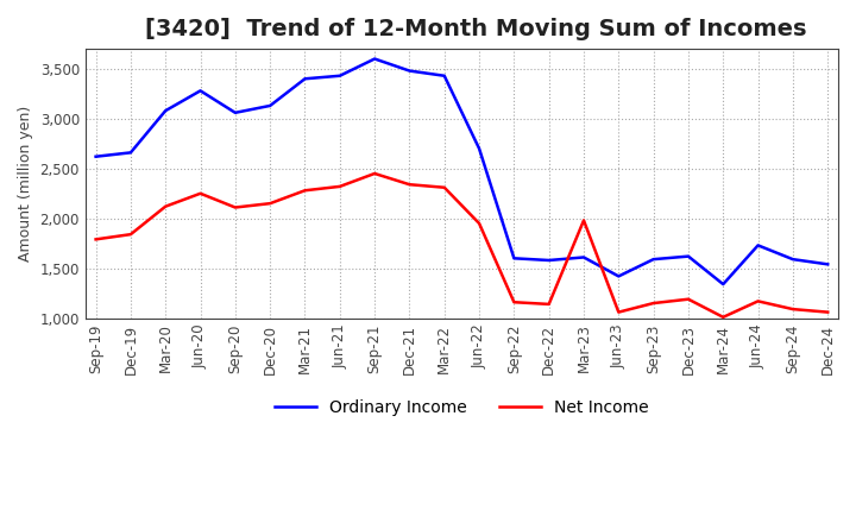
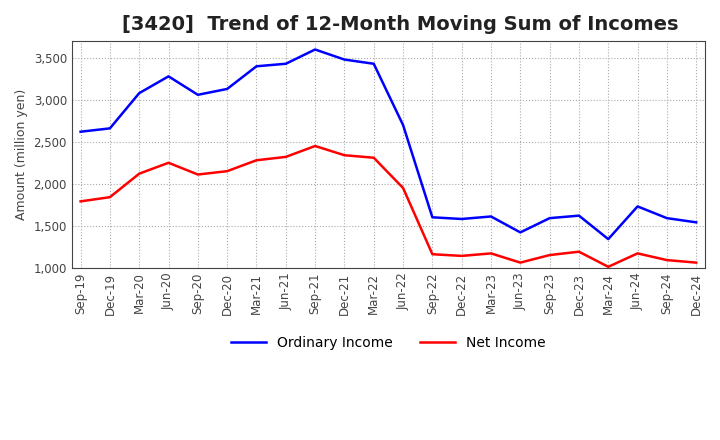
Net Income/Mar-23: 1,980 -> 1,170
